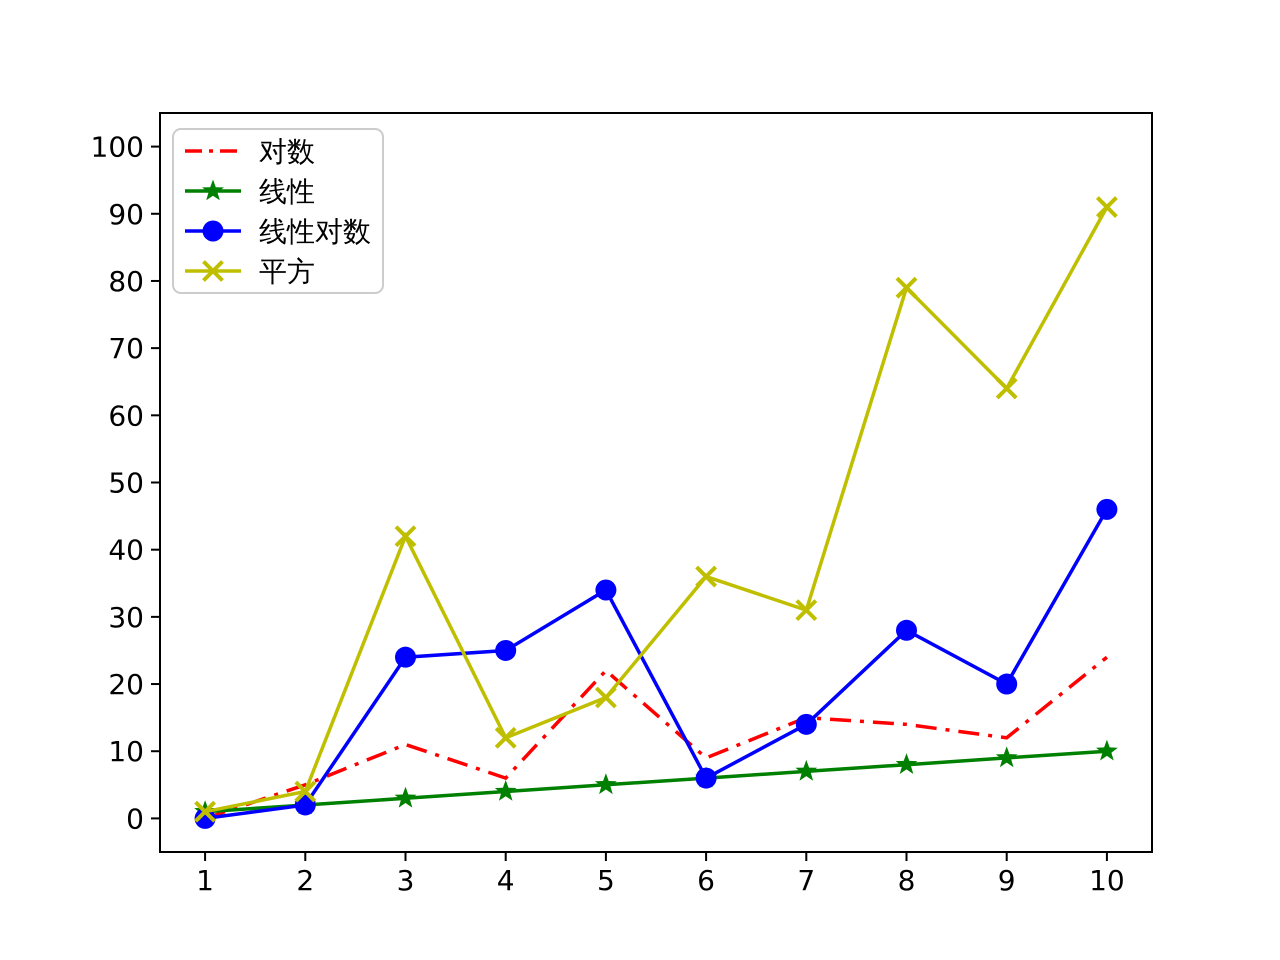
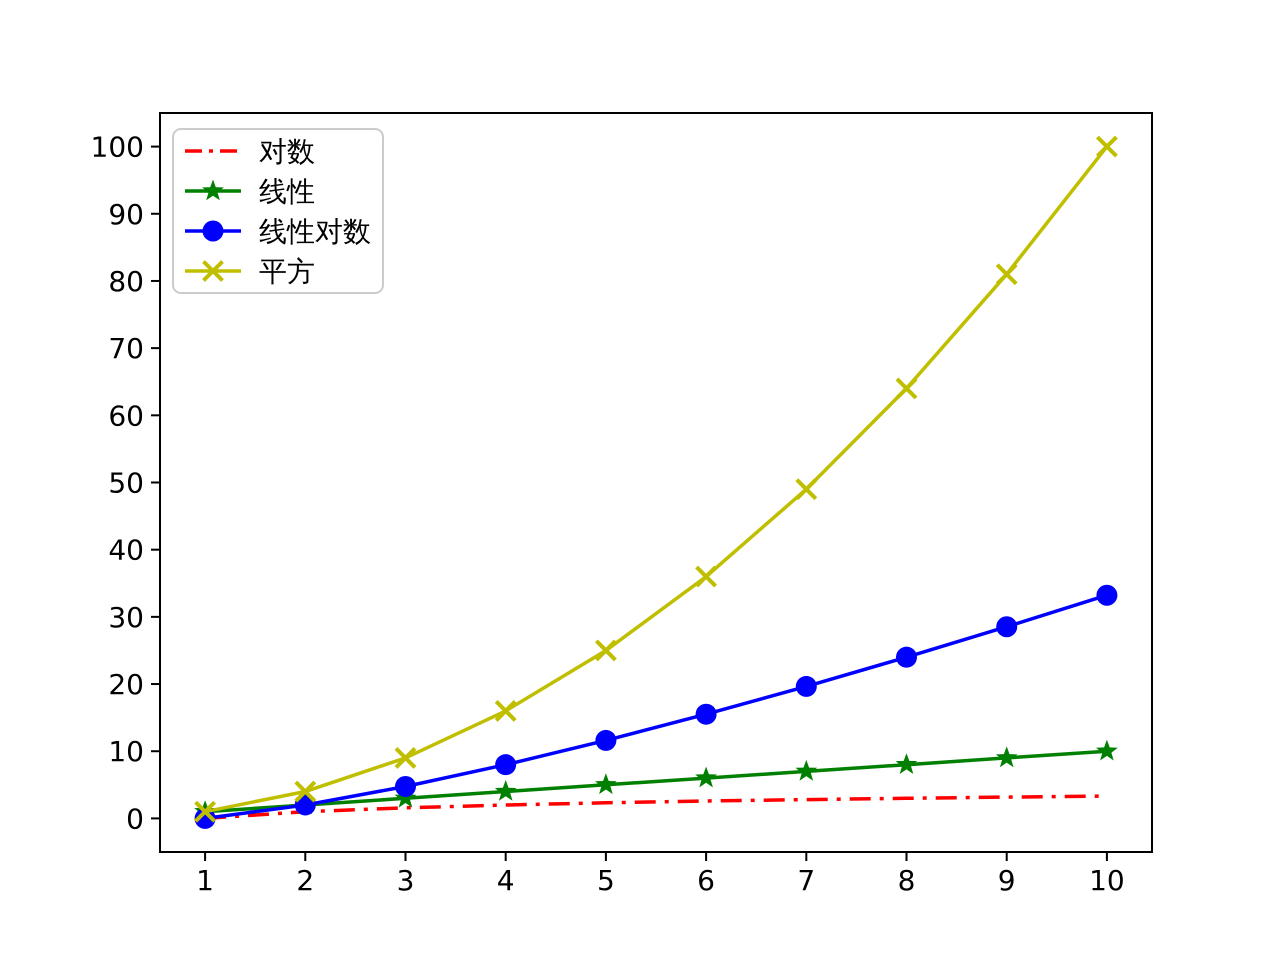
对数/2: 5 -> 1
对数/3: 11 -> 2
线性对数/3: 24 -> 5
平方/3: 42 -> 9
对数/4: 6 -> 2
线性对数/4: 25 -> 8
平方/4: 12 -> 16
对数/5: 22 -> 2
线性对数/5: 34 -> 12
平方/5: 18 -> 25
对数/6: 9 -> 3
线性对数/6: 6 -> 16
对数/7: 15 -> 3
线性对数/7: 14 -> 20
平方/7: 31 -> 49
对数/8: 14 -> 3
线性对数/8: 28 -> 24
平方/8: 79 -> 64
对数/9: 12 -> 3
线性对数/9: 20 -> 29
平方/9: 64 -> 81
对数/10: 24 -> 3
线性对数/10: 46 -> 33
平方/10: 91 -> 100
